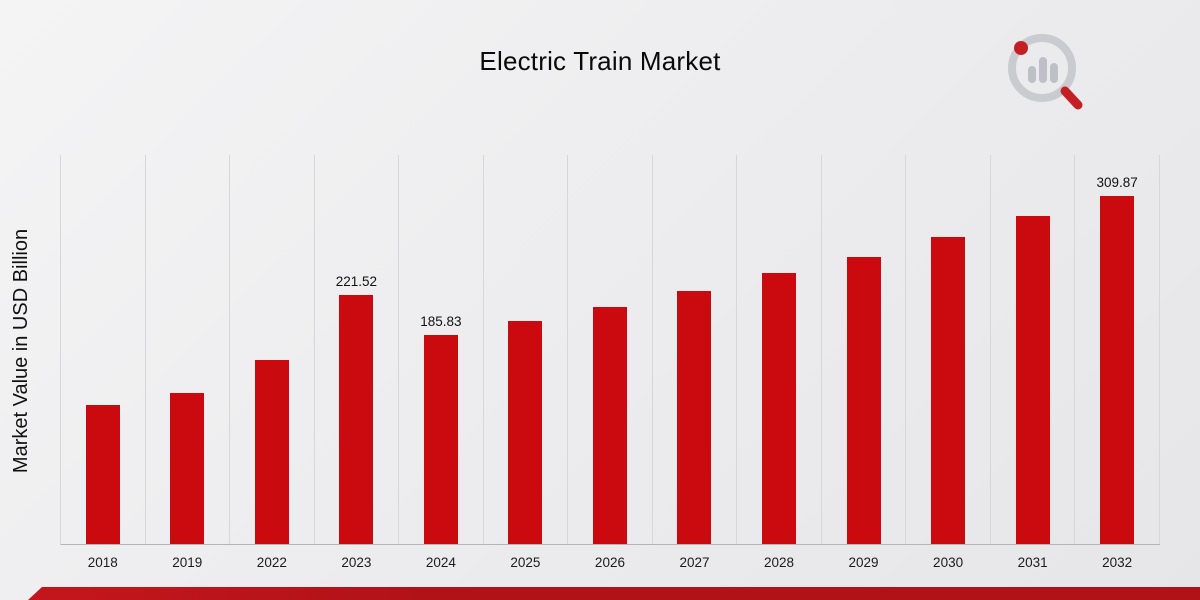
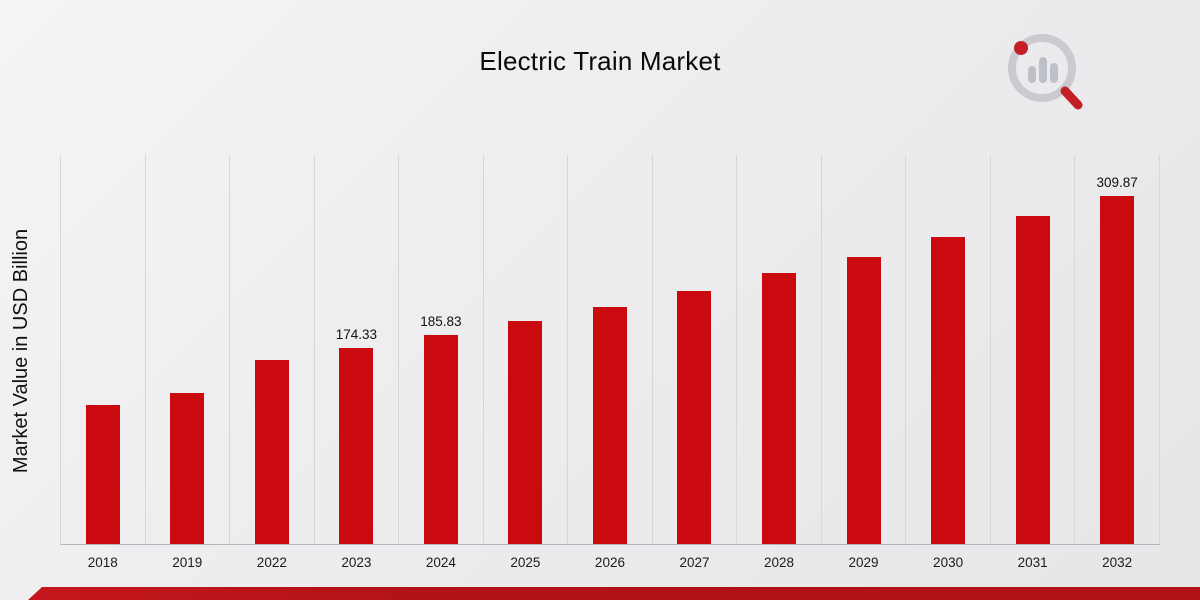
2023: 221.52 -> 174.33
